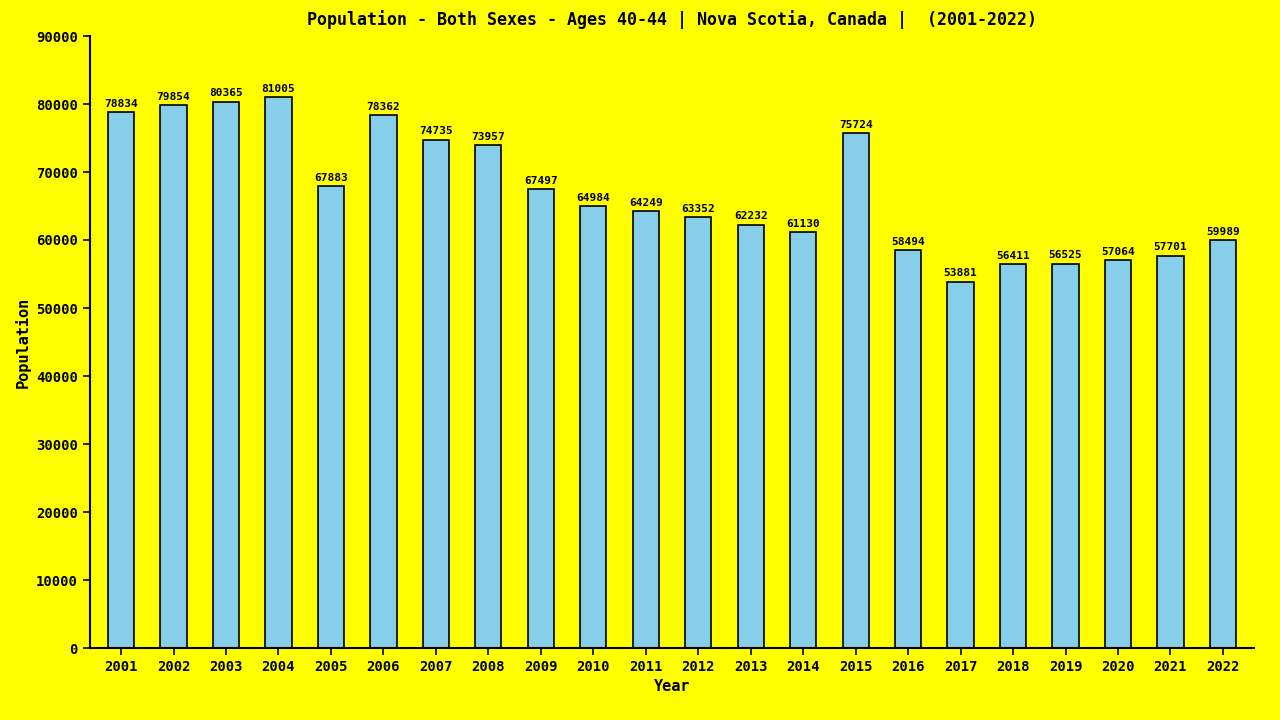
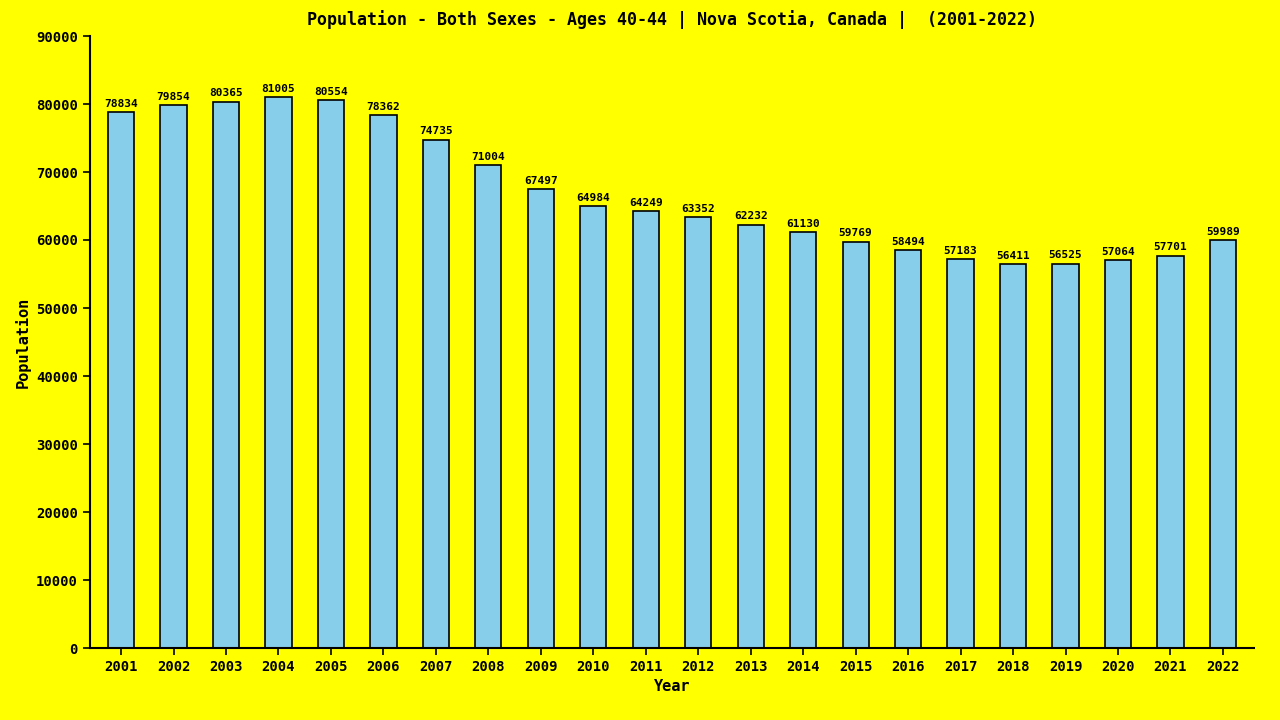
2005: 67883 -> 80554
2008: 73957 -> 71004
2015: 75724 -> 59769
2017: 53881 -> 57183
